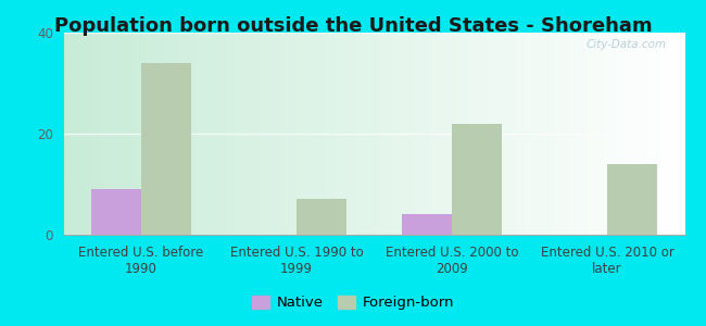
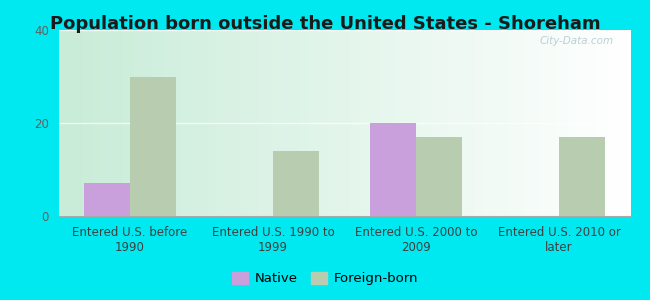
Native/Entered U.S. before 1990: 9 -> 7
Foreign-born/Entered U.S. before 1990: 34 -> 30
Foreign-born/Entered U.S. 1990 to 1999: 7 -> 14
Native/Entered U.S. 2000 to 2009: 4 -> 20
Foreign-born/Entered U.S. 2000 to 2009: 22 -> 17
Foreign-born/Entered U.S. 2010 or later: 14 -> 17
